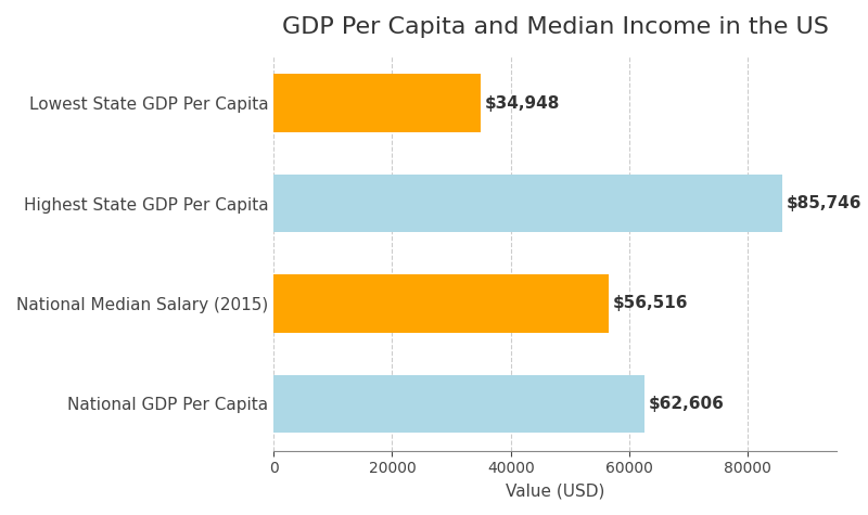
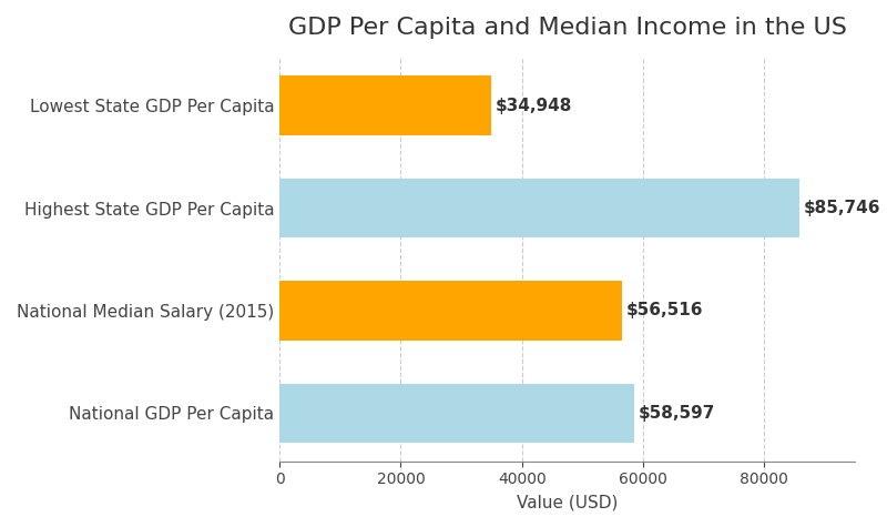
National GDP Per Capita: $62,606 -> $58,597
